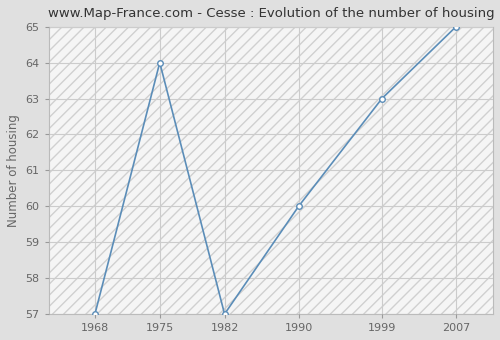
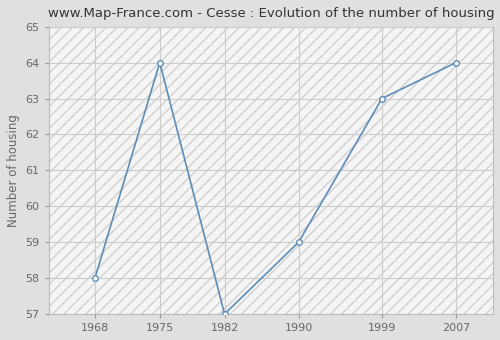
1968: 57 -> 58
1990: 60 -> 59
2007: 65 -> 64
